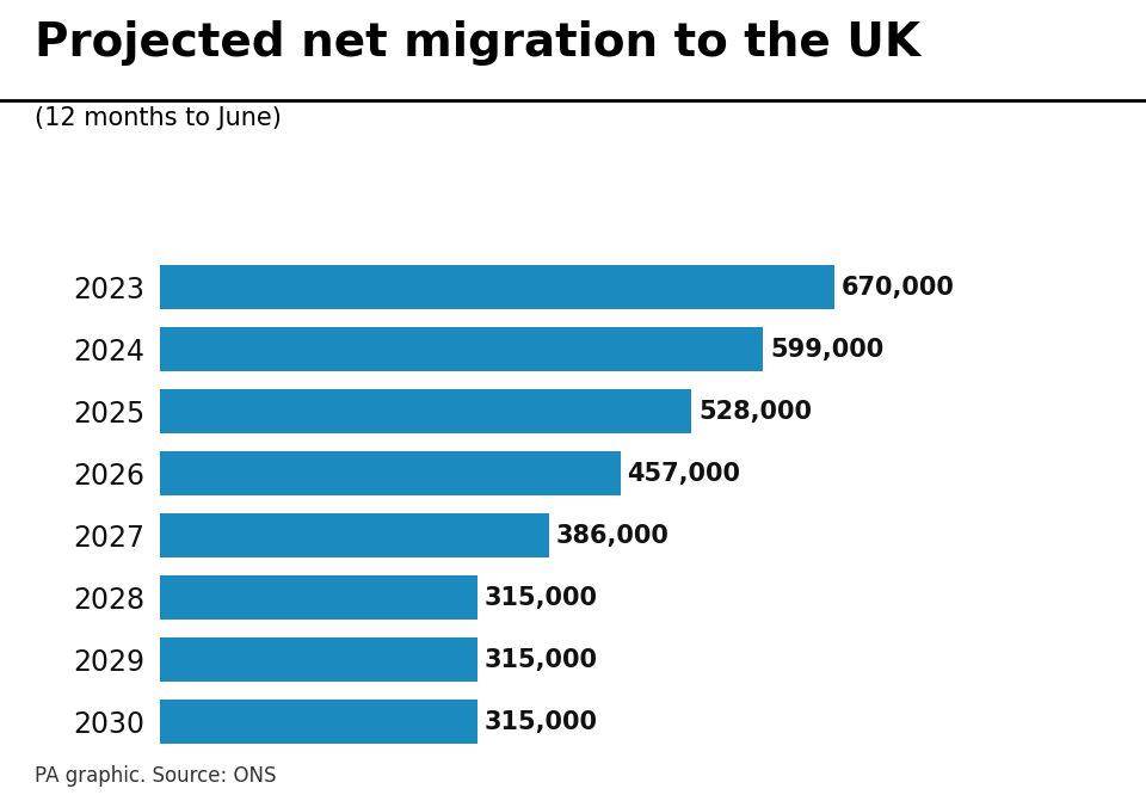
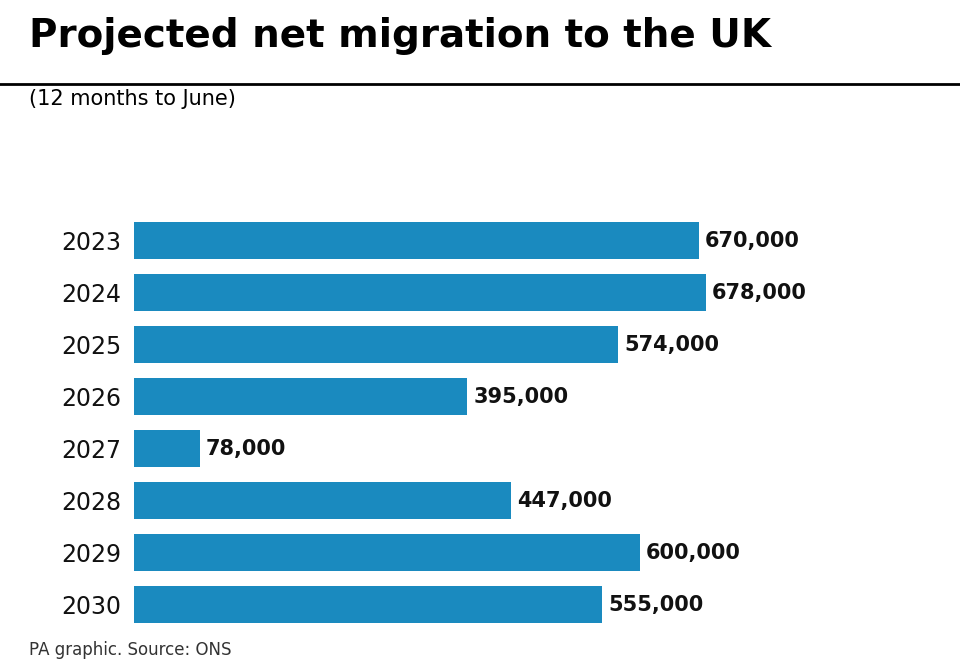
2024: 599,000 -> 678,000
2025: 528,000 -> 574,000
2026: 457,000 -> 395,000
2027: 386,000 -> 78,000
2028: 315,000 -> 447,000
2029: 315,000 -> 600,000
2030: 315,000 -> 555,000
